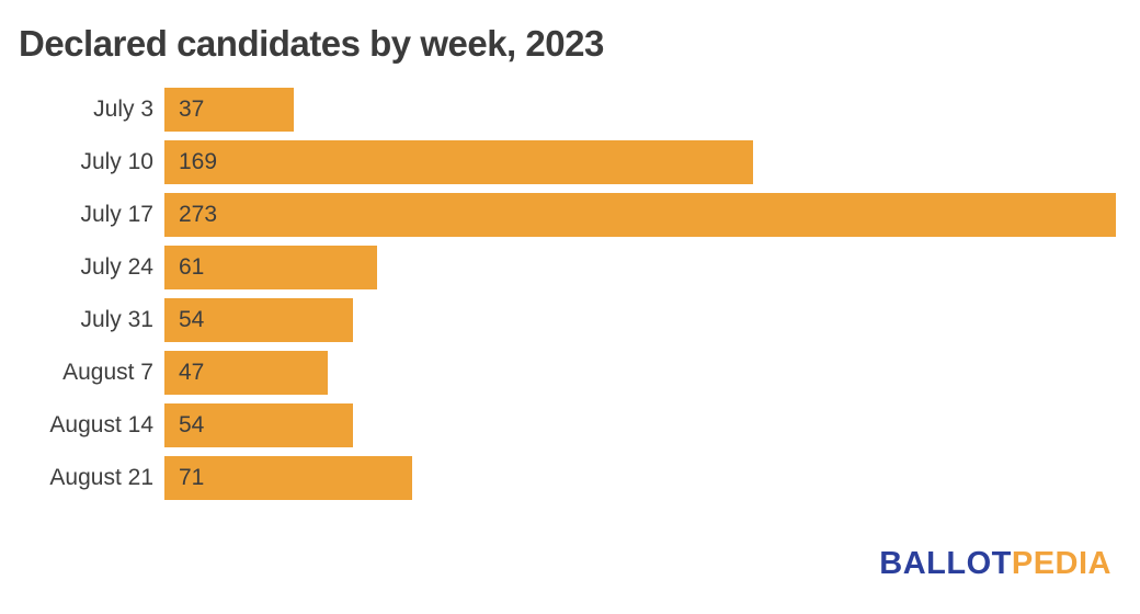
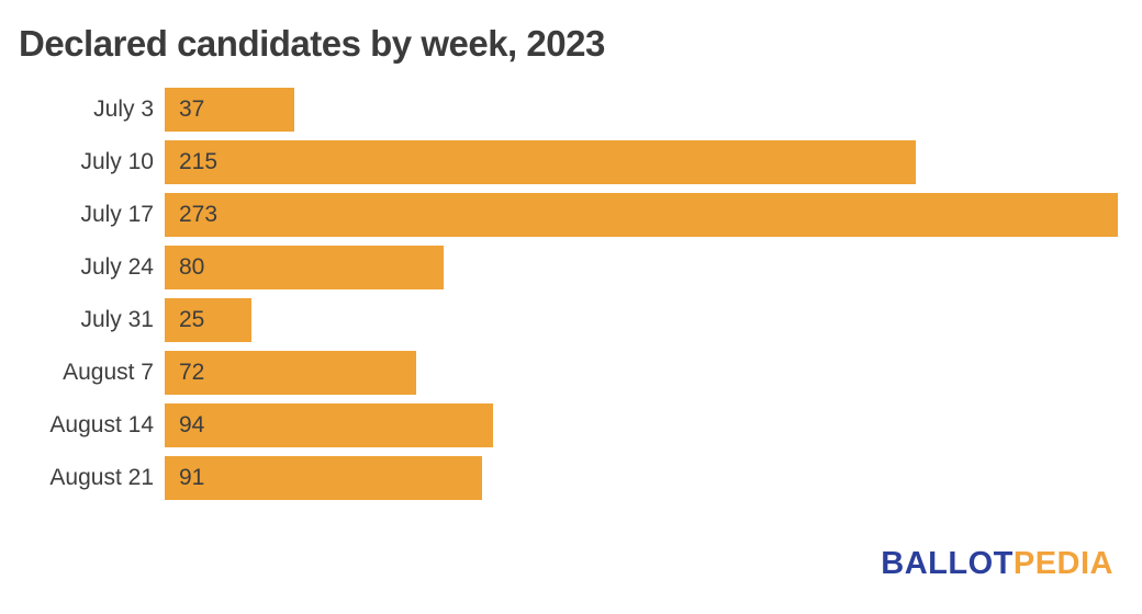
July 10: 169 -> 215
July 24: 61 -> 80
July 31: 54 -> 25
August 7: 47 -> 72
August 14: 54 -> 94
August 21: 71 -> 91
